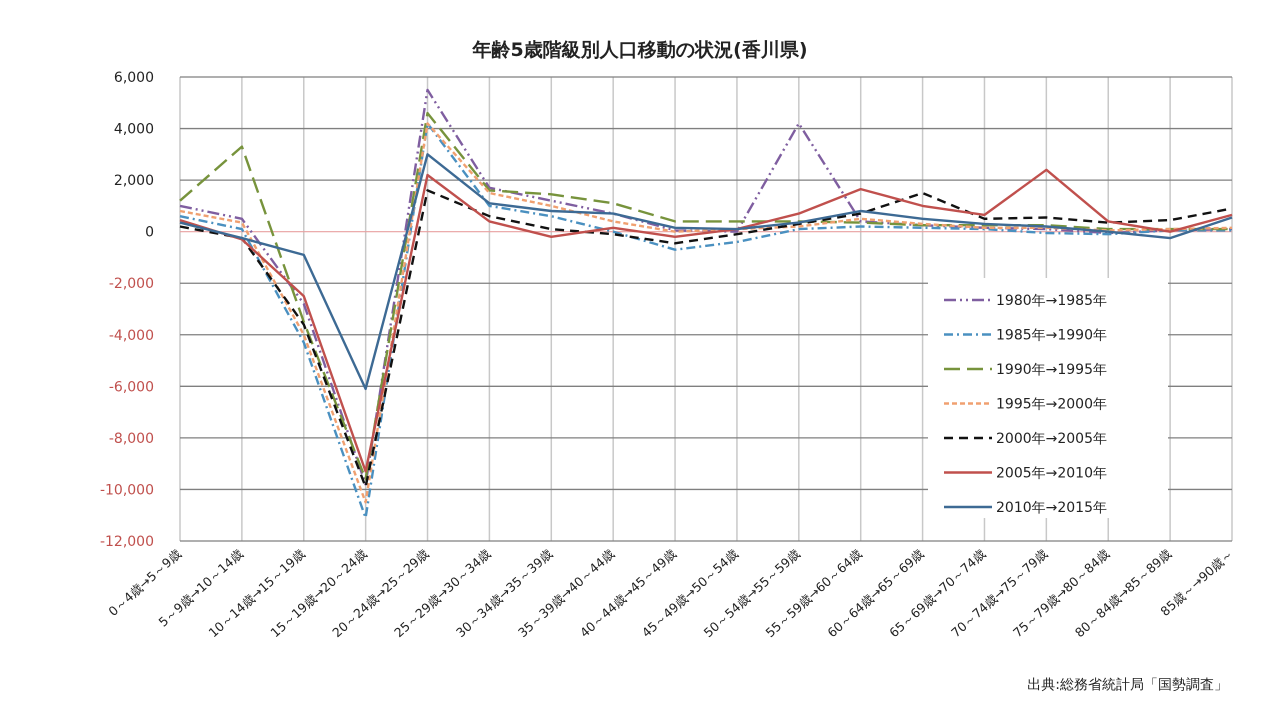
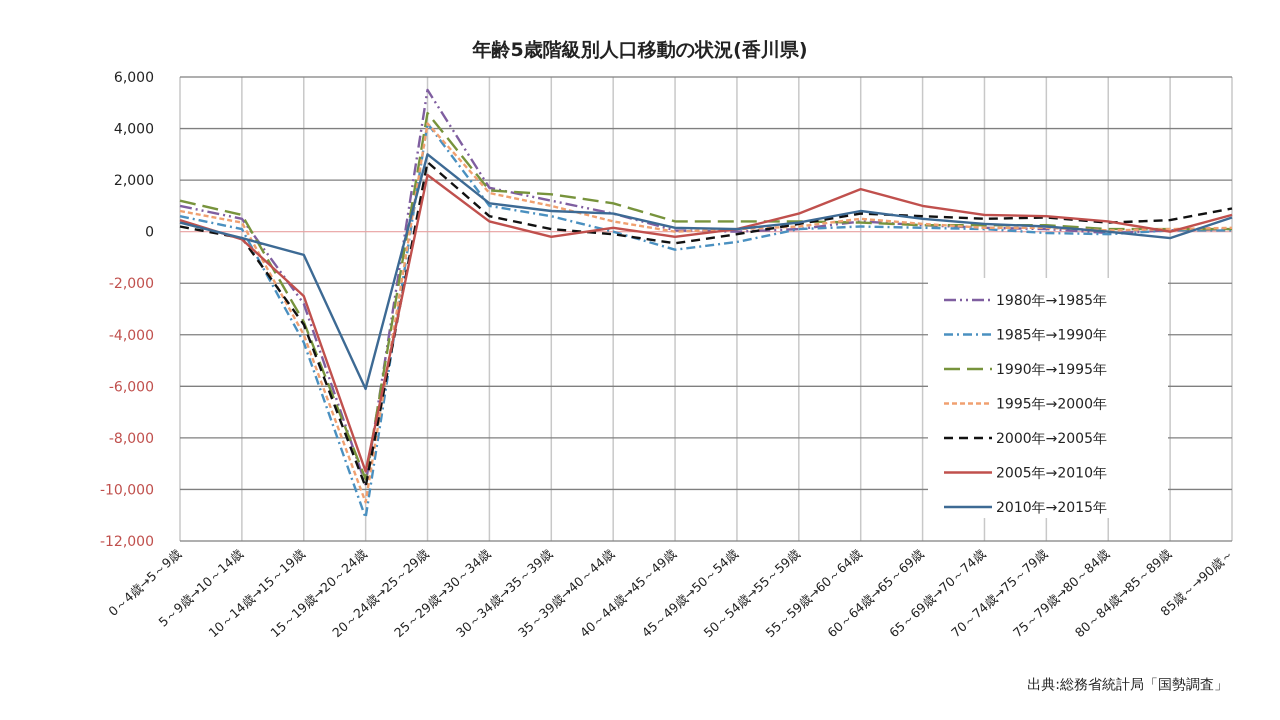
1990年→1995年/5～9歳→10～14歳: 3300 -> 600
2000年→2005年/20～24歳→25～29歳: 1600 -> 2700
1980年→1985年/50～54歳→55～59歳: 4200 -> 100
2000年→2005年/60～64歳→65～69歳: 1500 -> 600
2005年→2010年/70～74歳→75～79歳: 2400 -> 600
